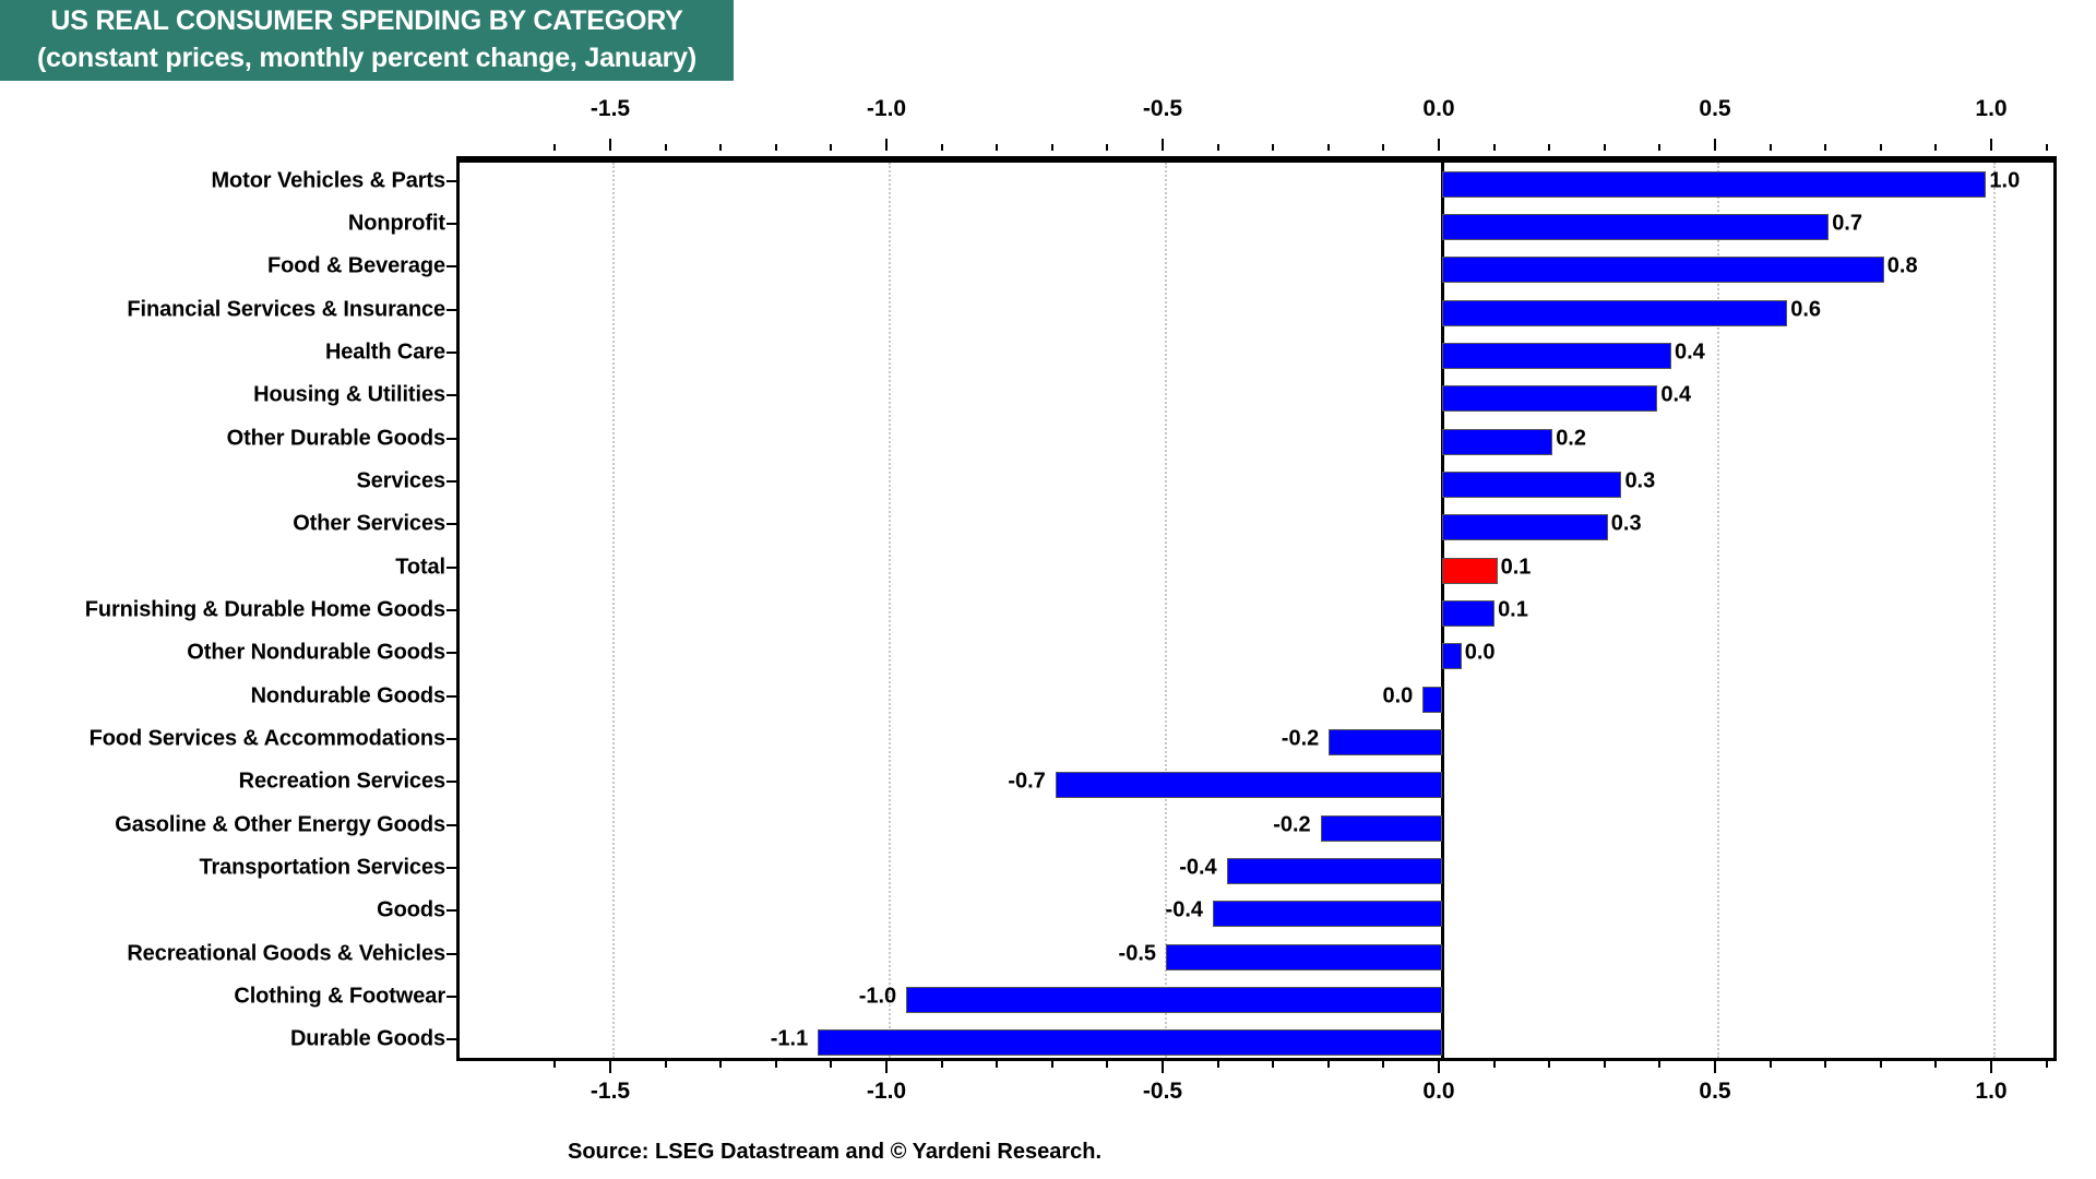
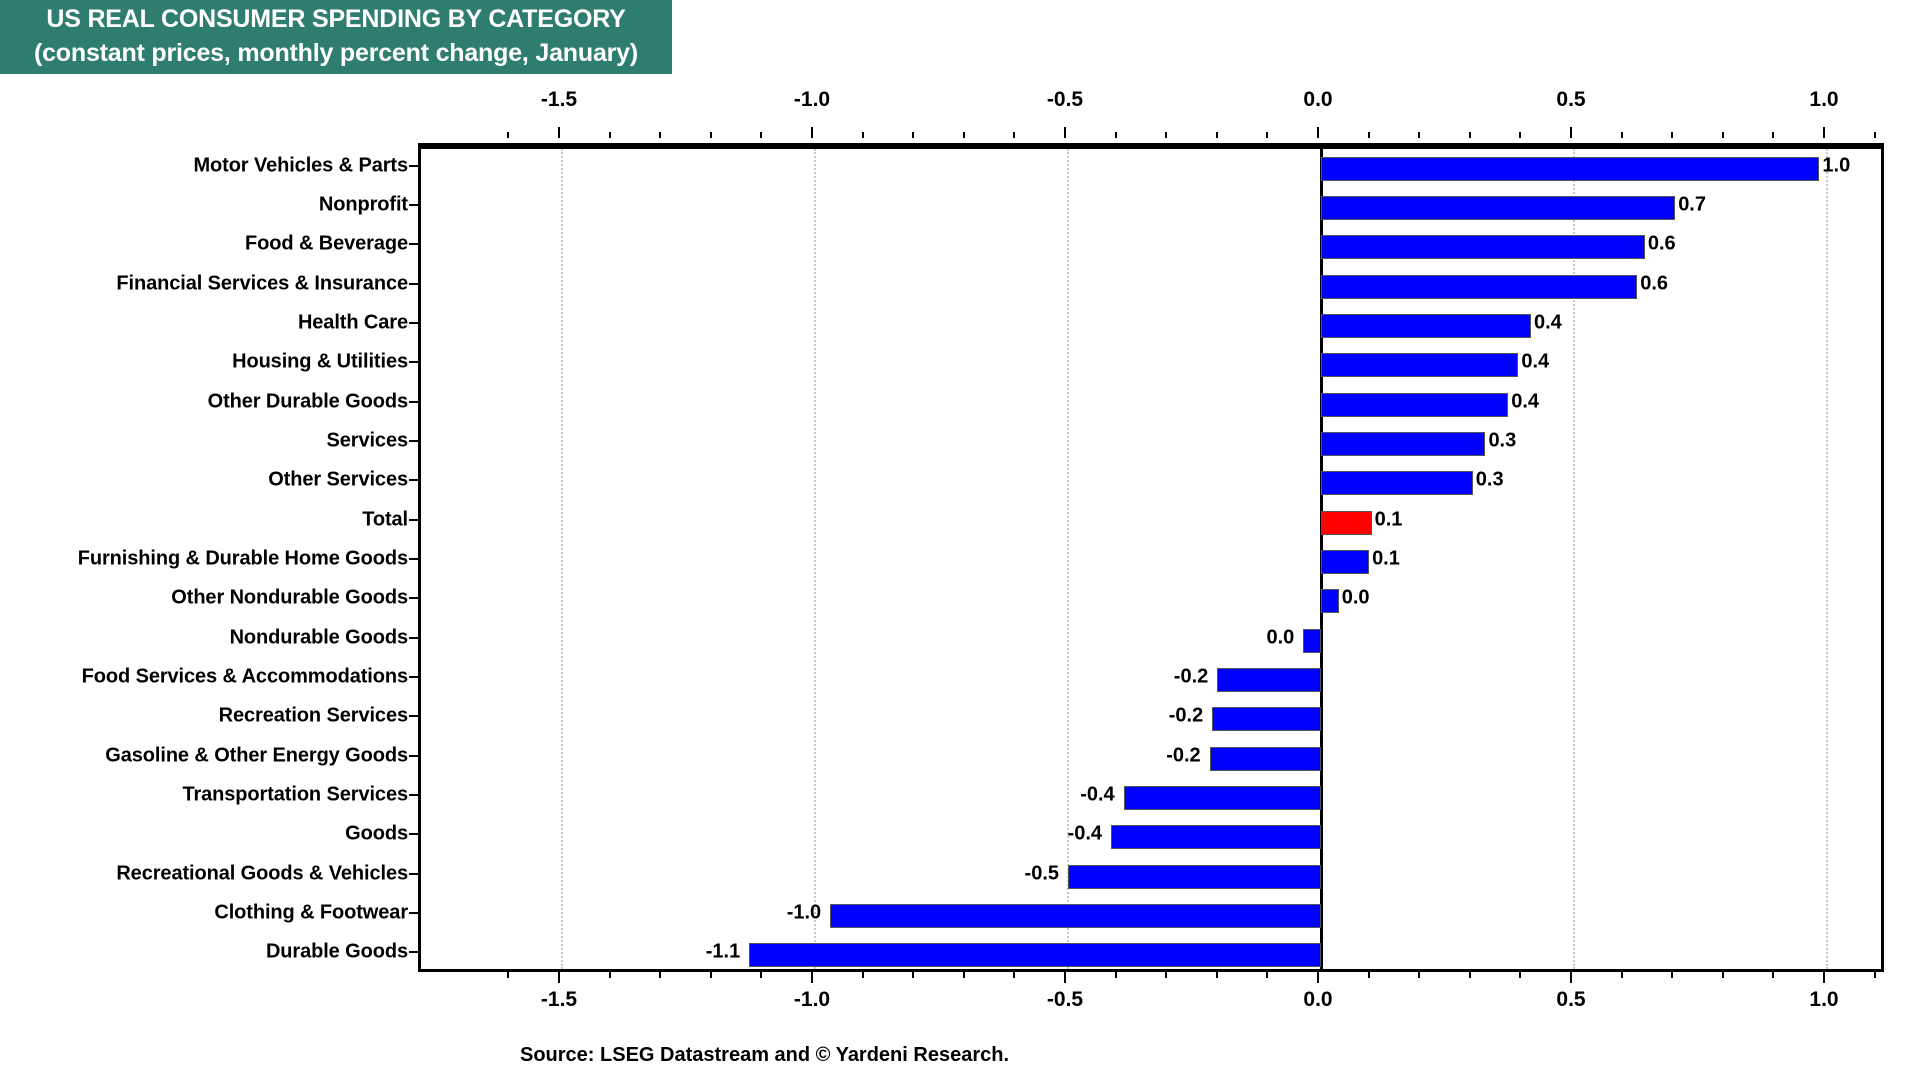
Food & Beverage: 0.8 -> 0.6
Other Durable Goods: 0.2 -> 0.4
Recreation Services: -0.7 -> -0.2
